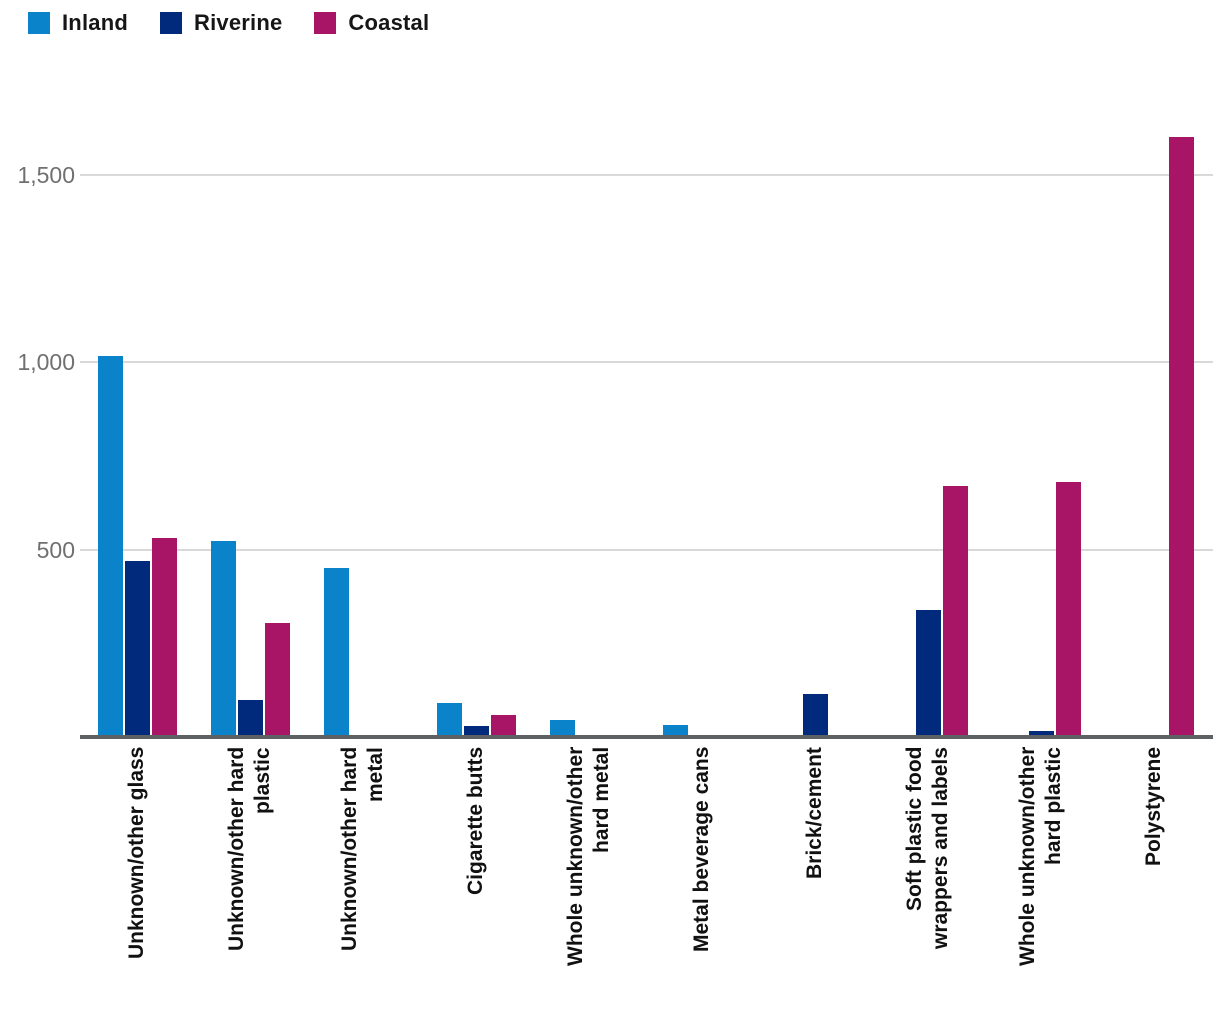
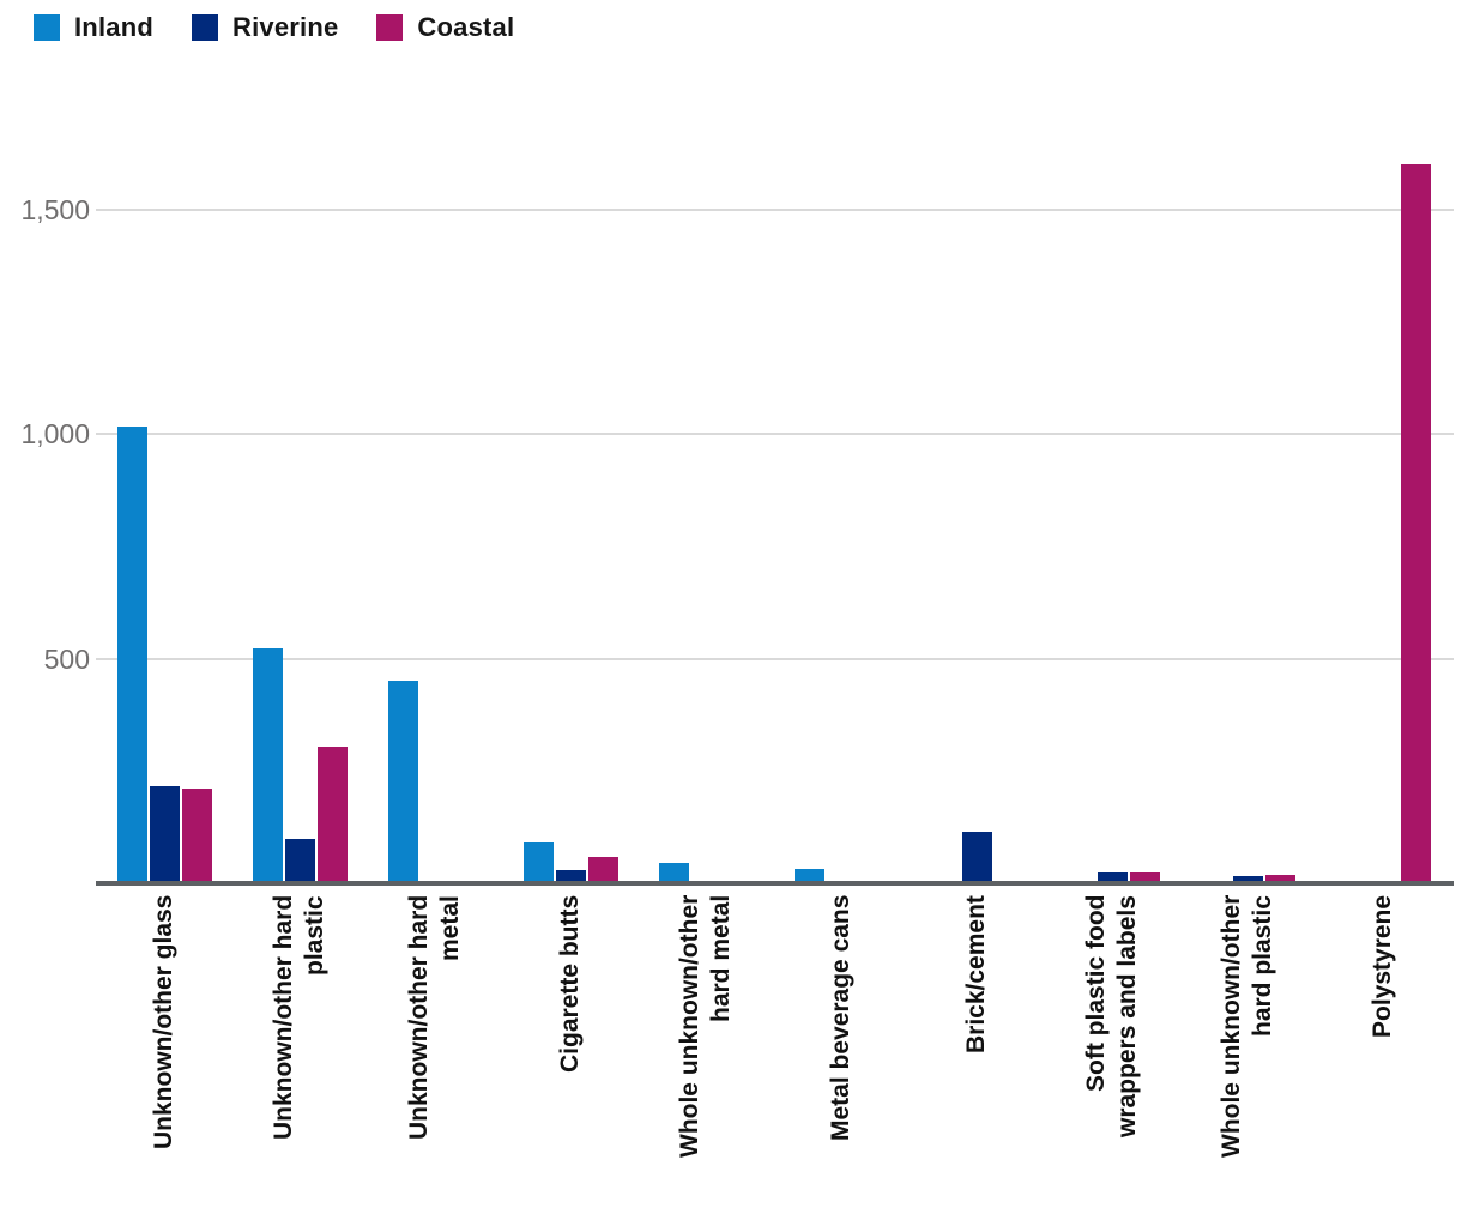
Riverine/Unknown/other glass: 470 -> 220
Coastal/Unknown/other glass: 530 -> 210
Riverine/Soft plastic food wrappers and labels: 340 -> 20
Coastal/Soft plastic food wrappers and labels: 670 -> 20
Coastal/Whole unknown/other hard plastic: 680 -> 20
